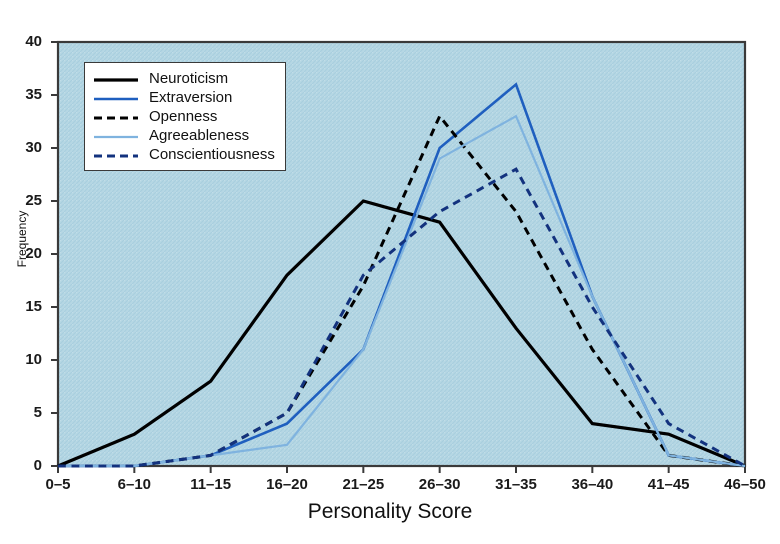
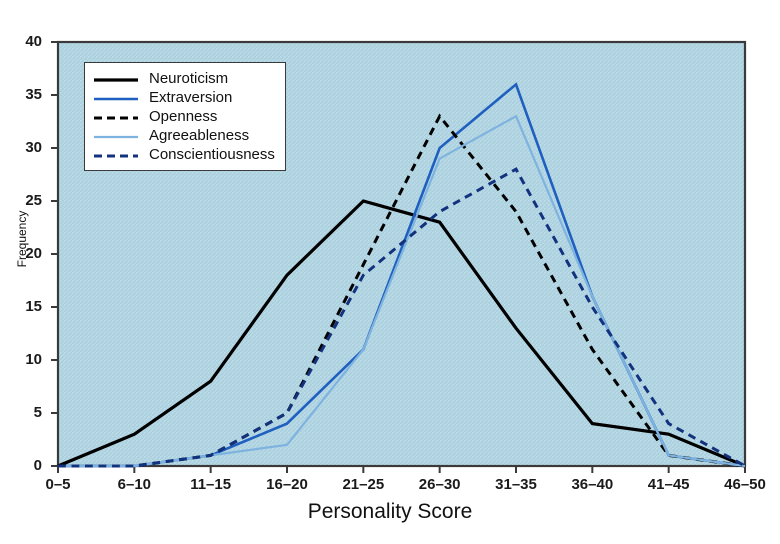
Openness/21–25: 17 -> 19
